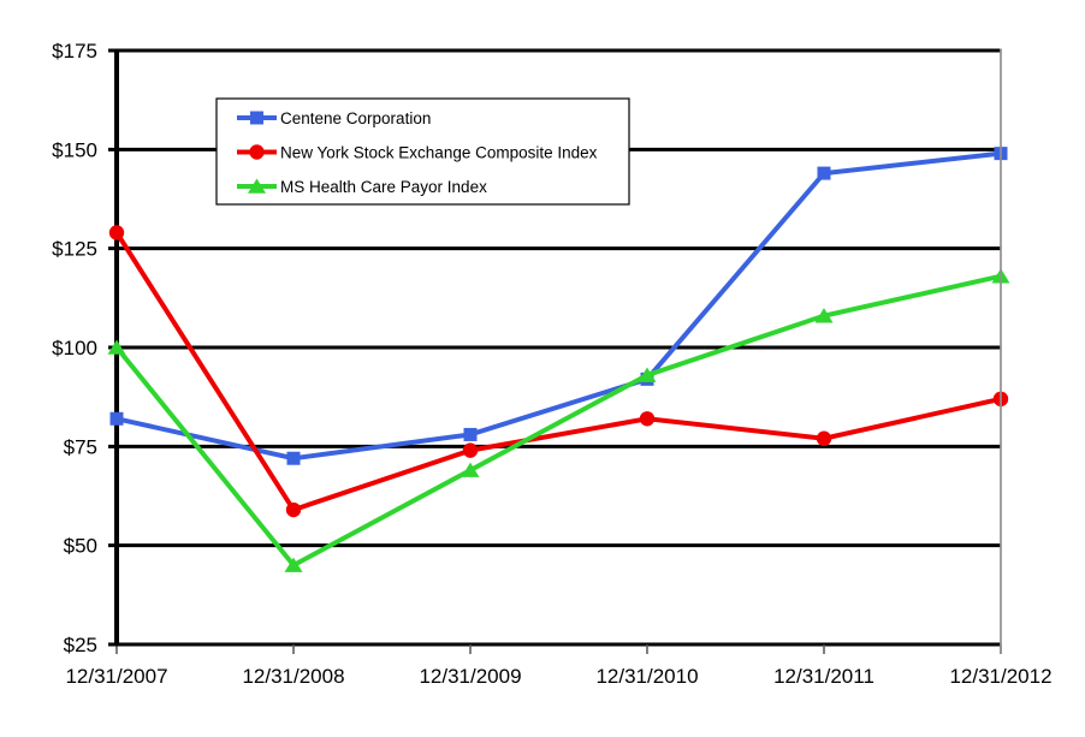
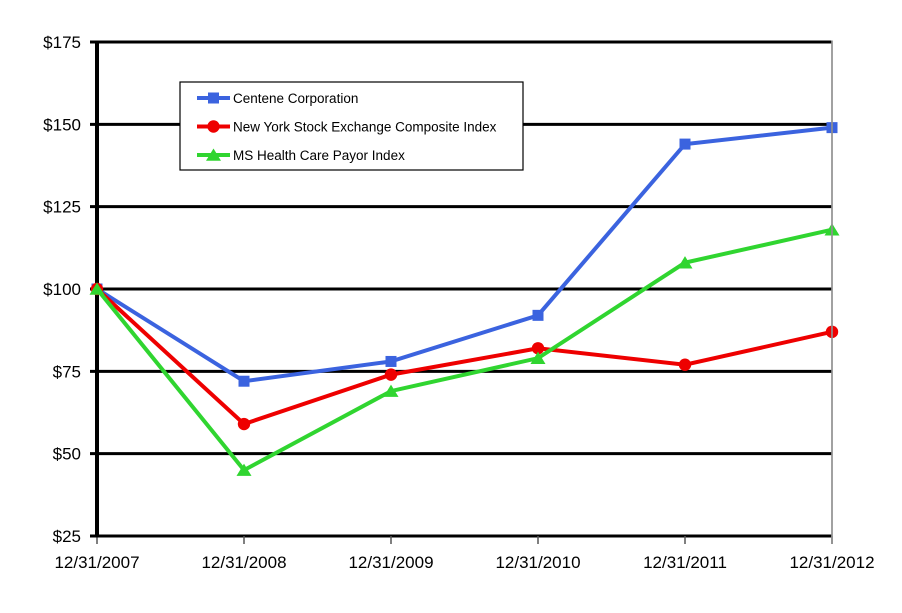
Centene Corporation/12/31/2007: $82 -> $100
New York Stock Exchange Composite Index/12/31/2007: $129 -> $100
MS Health Care Payor Index/12/31/2010: $93 -> $79
